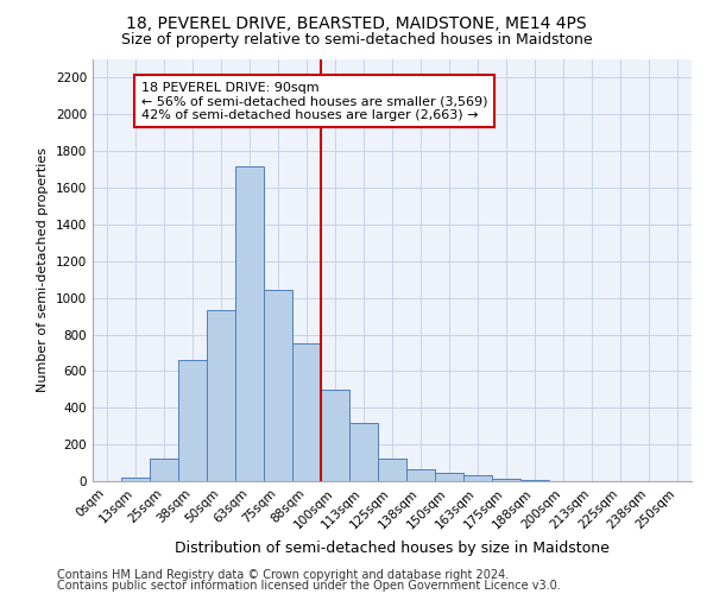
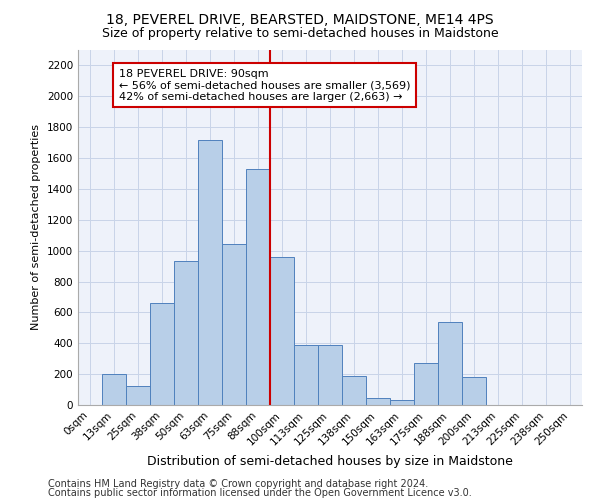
13sqm: 20 -> 200
88sqm: 750 -> 1530
100sqm: 500 -> 960
113sqm: 320 -> 390
125sqm: 120 -> 390
138sqm: 60 -> 190
175sqm: 10 -> 270
188sqm: 0 -> 540
200sqm: 0 -> 180
